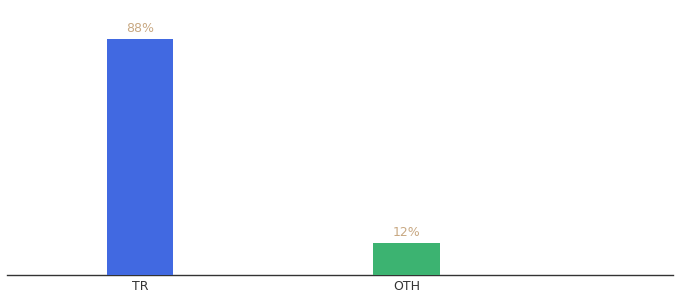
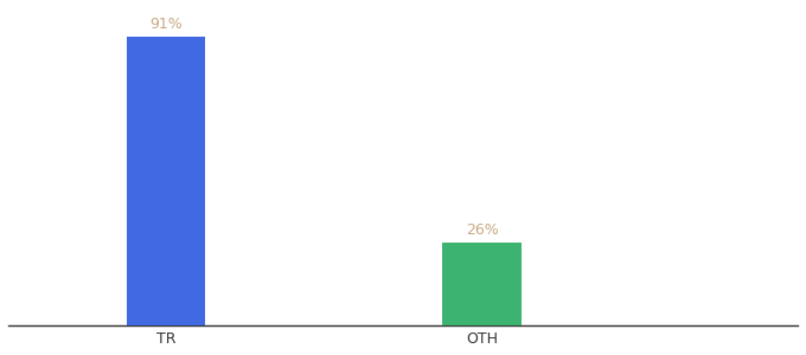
TR: 88% -> 91%
OTH: 12% -> 26%
